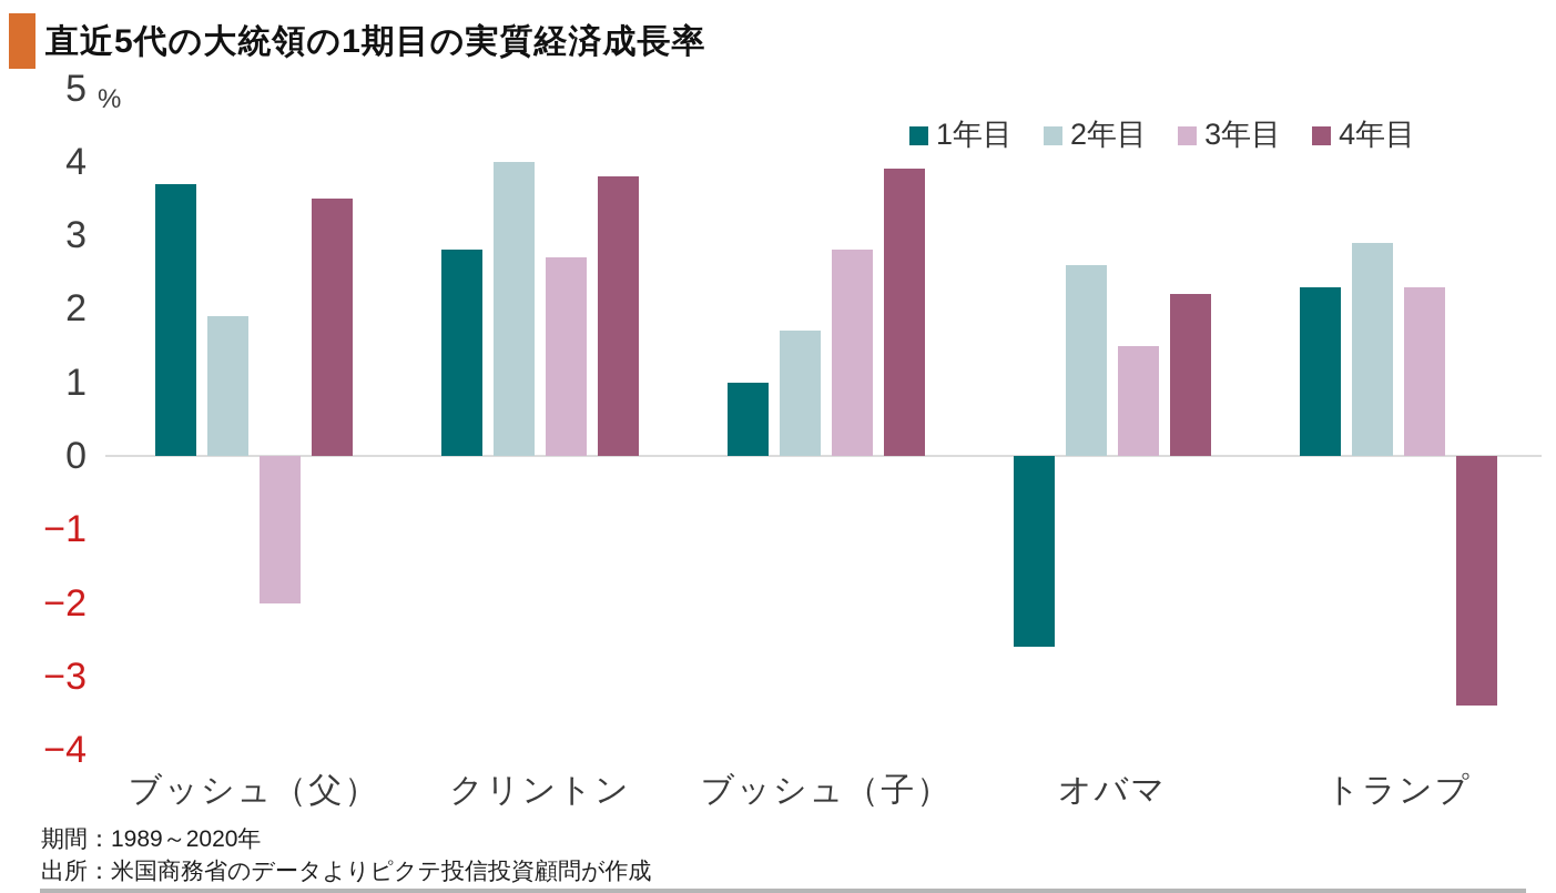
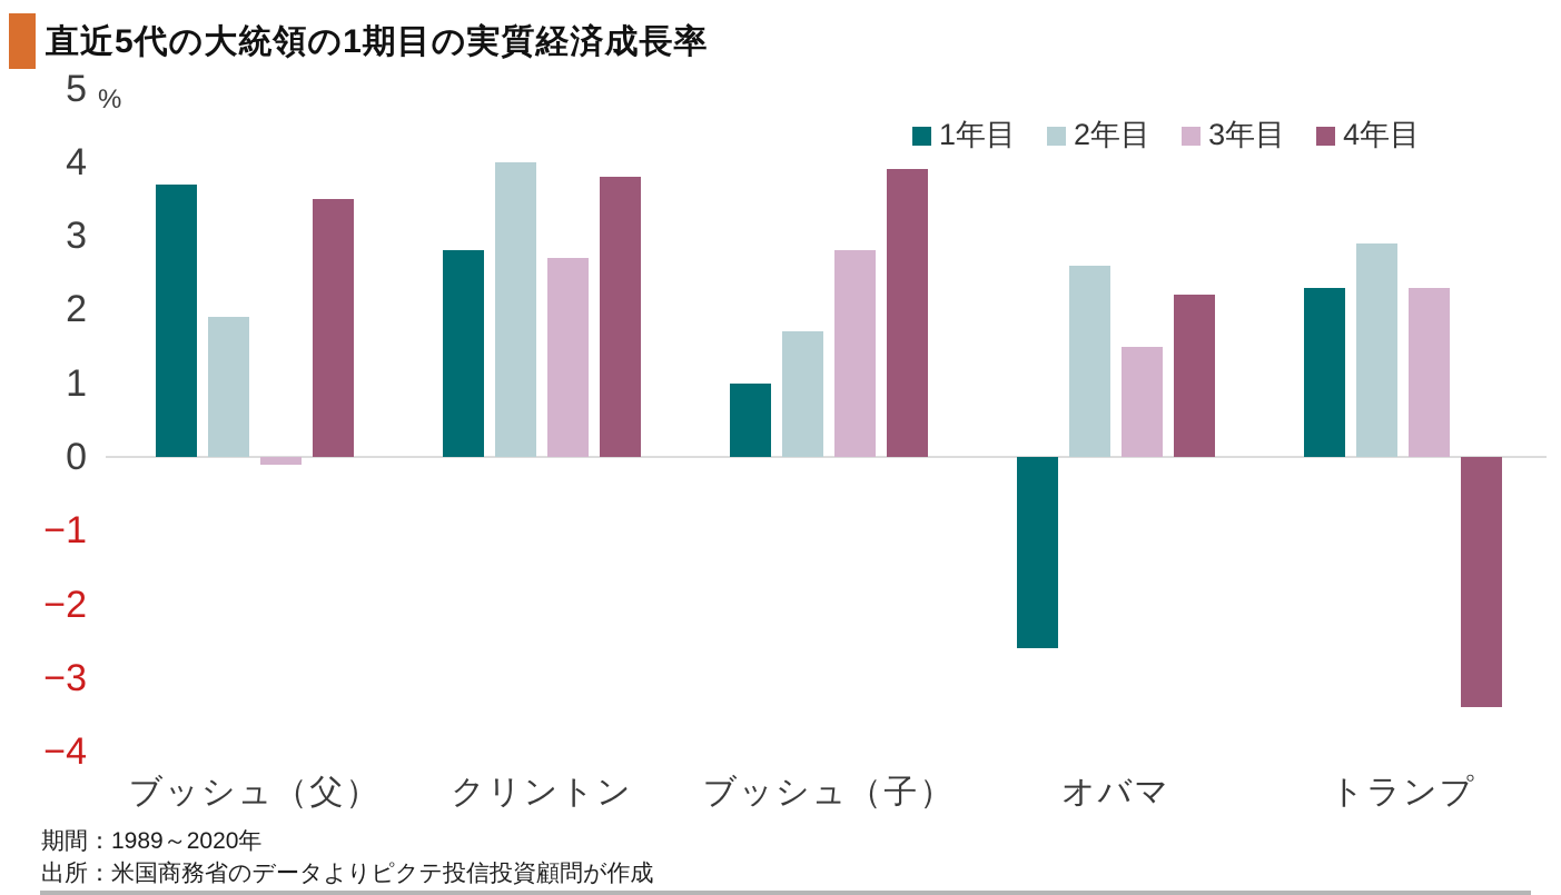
3年目/ブッシュ（父）: -2.0 -> -0.1
